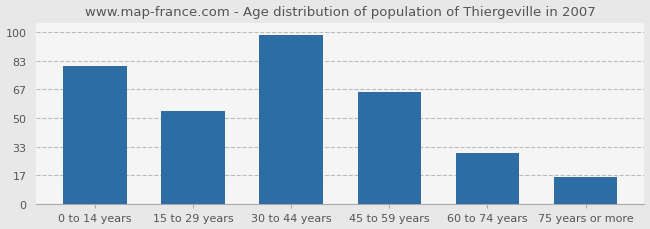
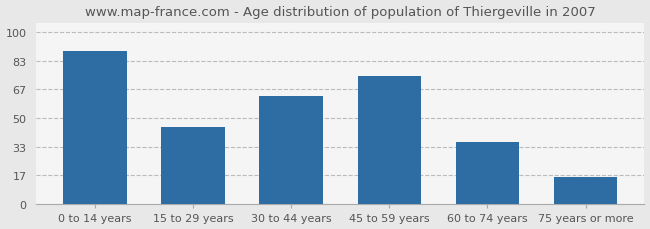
0 to 14 years: 80 -> 89
15 to 29 years: 54 -> 45
30 to 44 years: 98 -> 63
45 to 59 years: 65 -> 74
60 to 74 years: 30 -> 36
